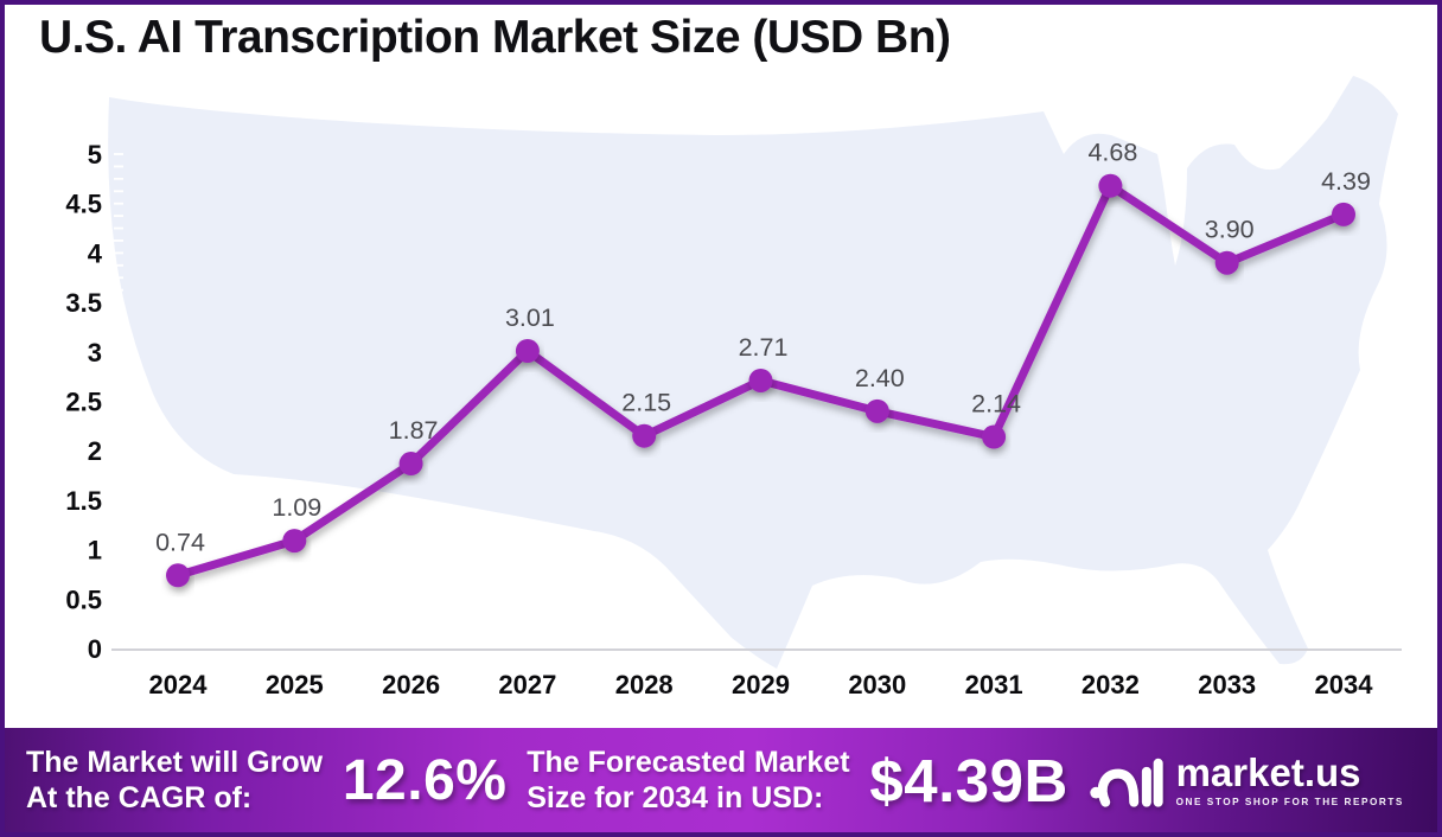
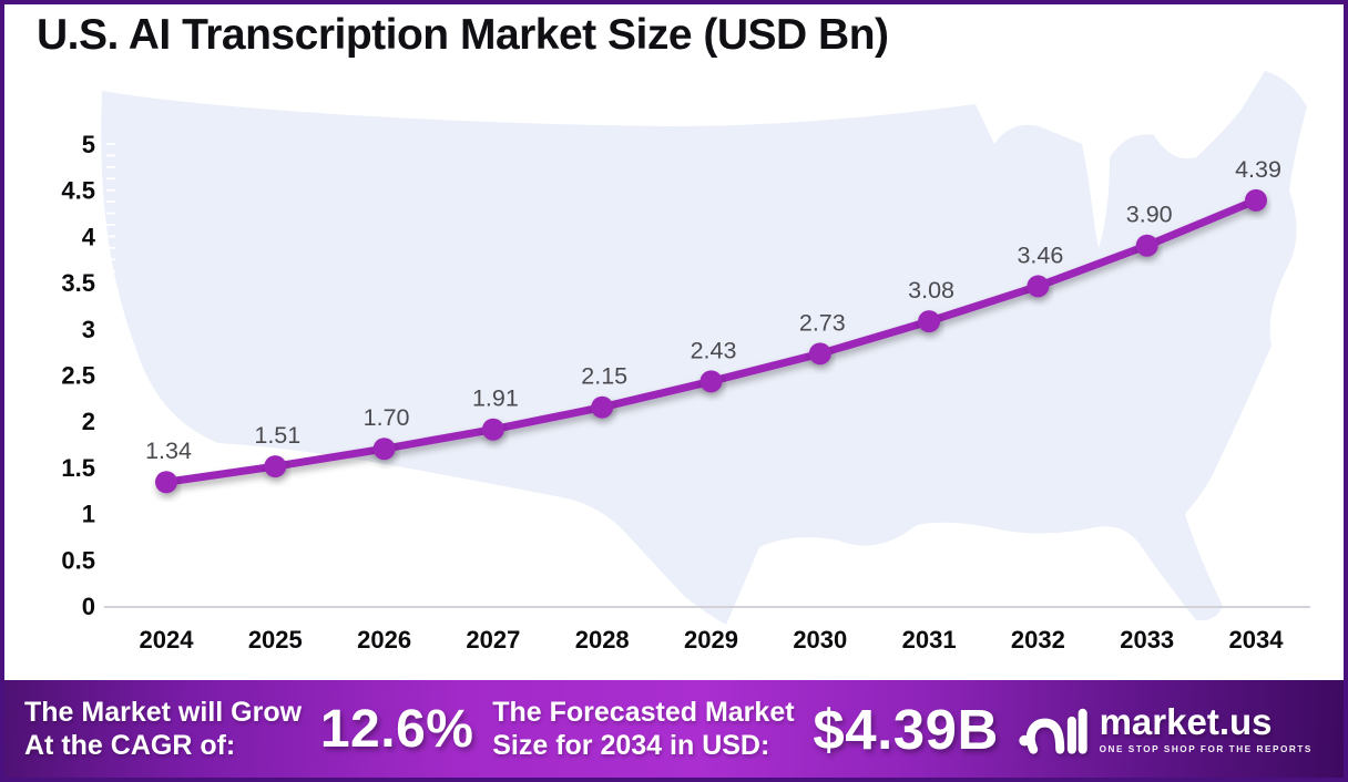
2024: 0.74 -> 1.34
2025: 1.09 -> 1.51
2026: 1.87 -> 1.70
2027: 3.01 -> 1.91
2029: 2.71 -> 2.43
2030: 2.40 -> 2.73
2031: 2.14 -> 3.08
2032: 4.68 -> 3.46
